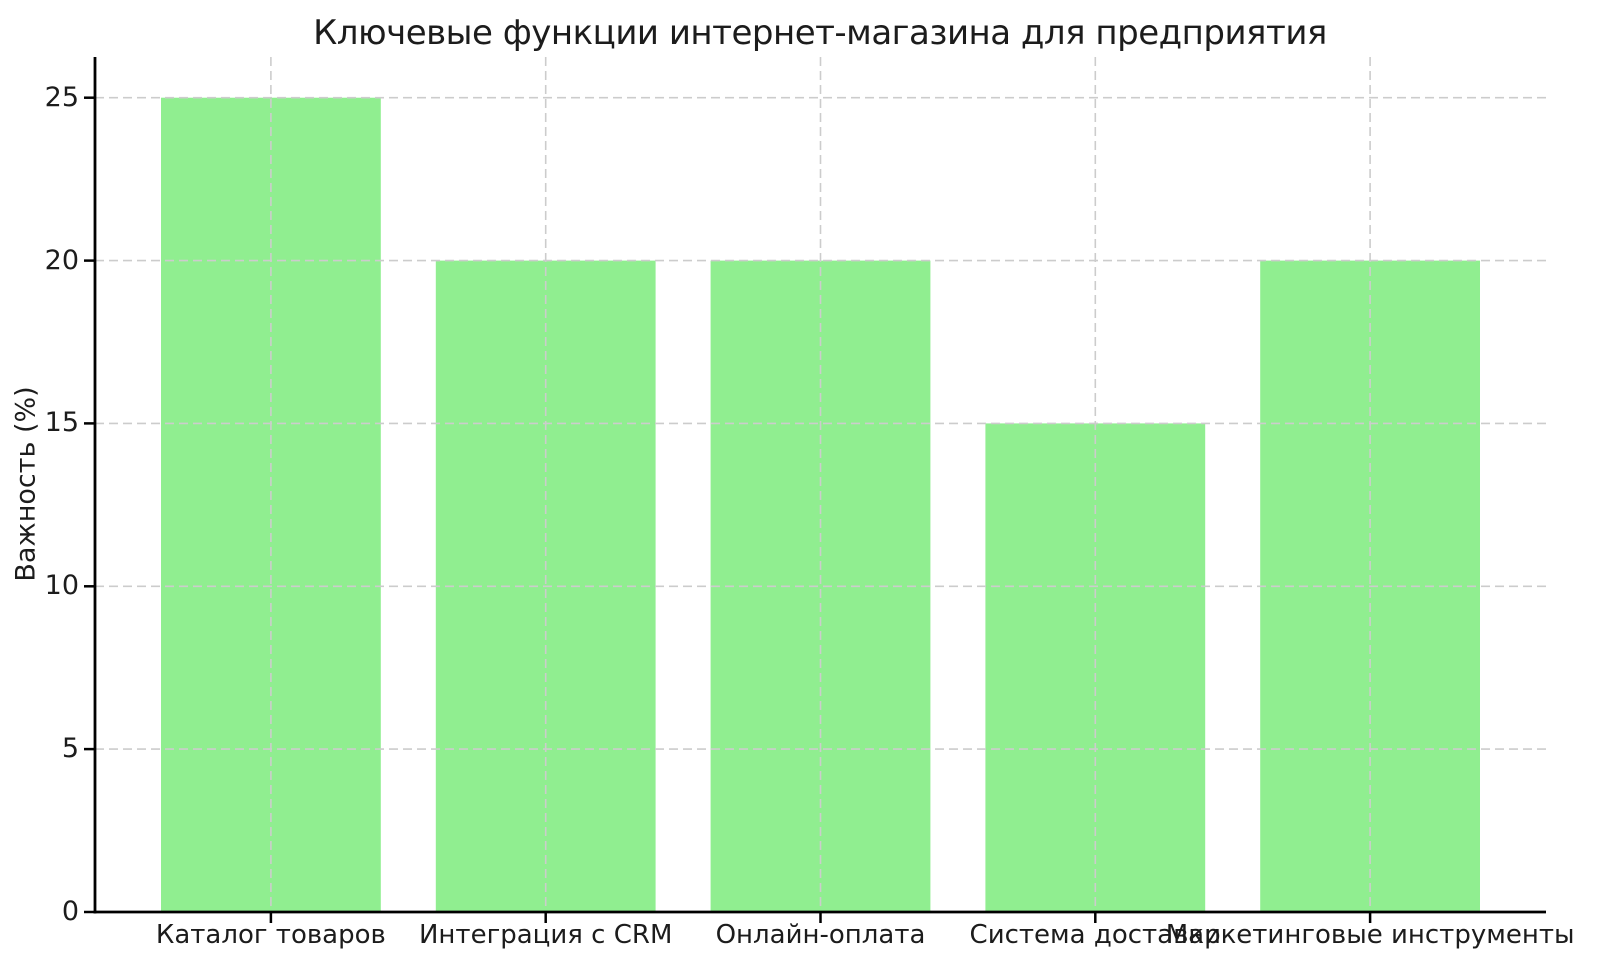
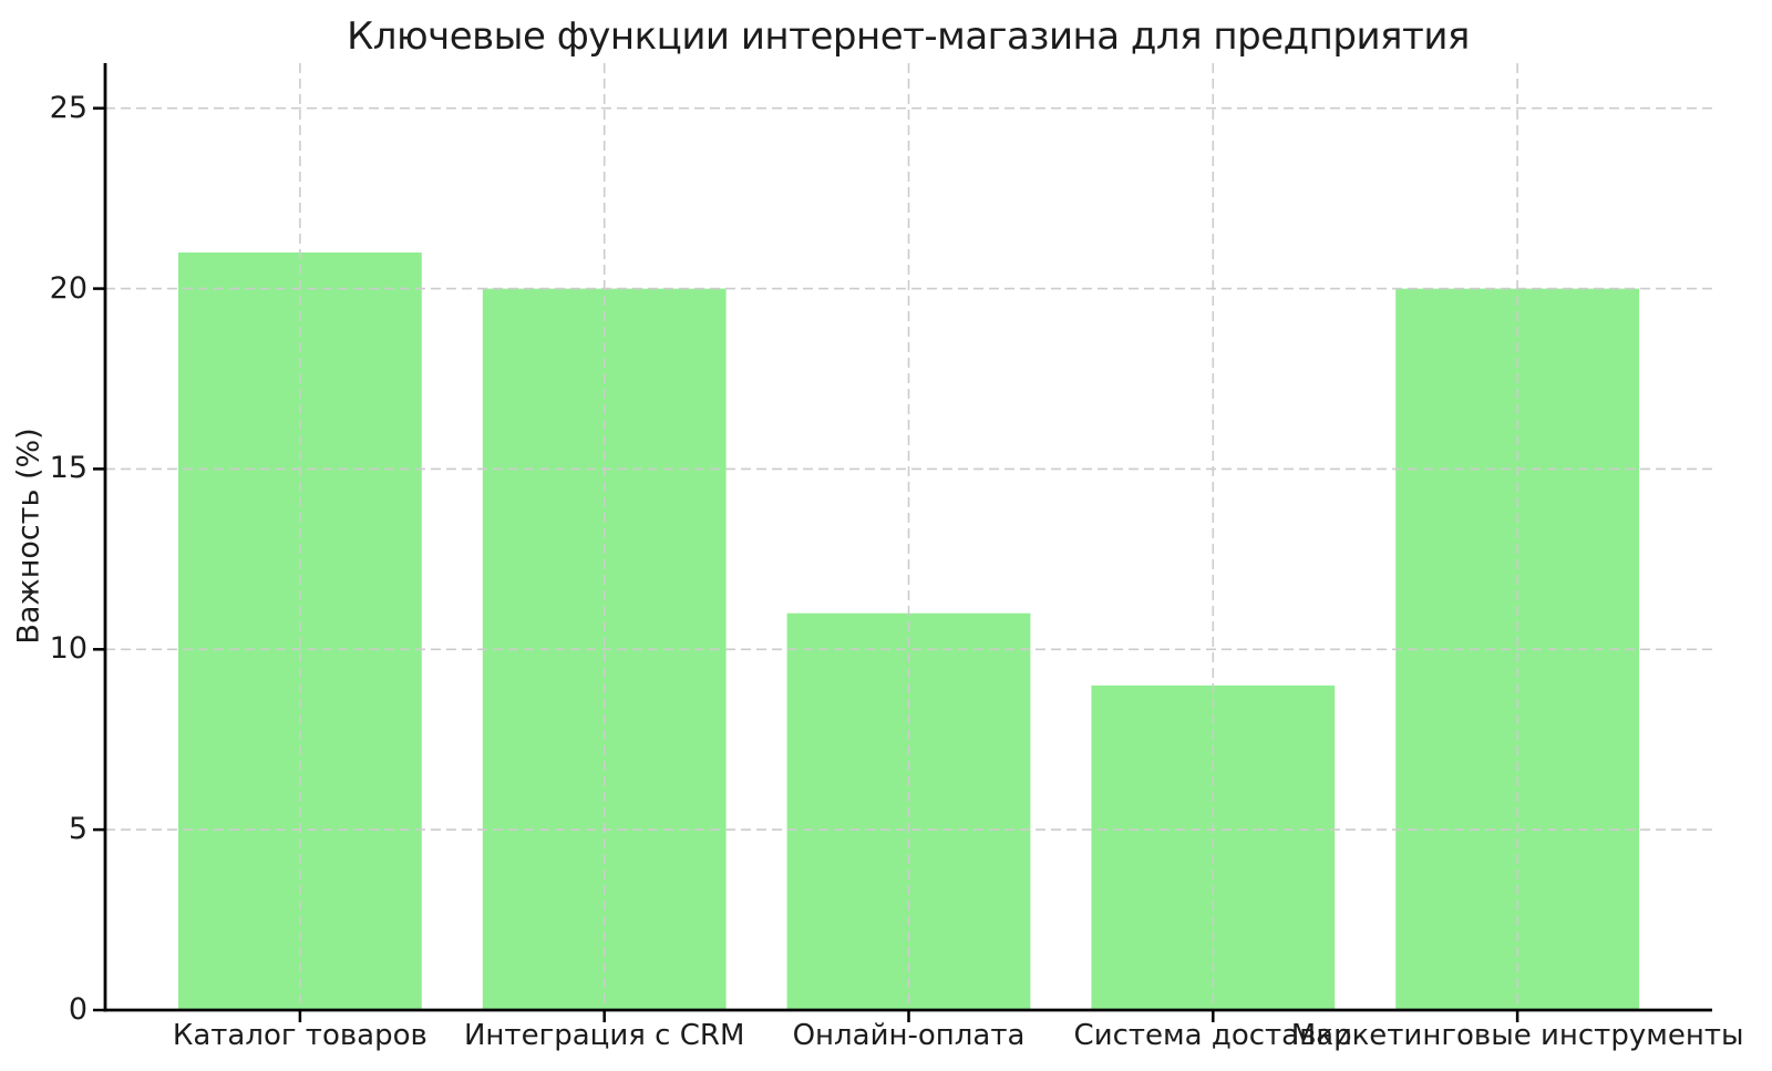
Каталог товаров: 25 -> 21
Онлайн-оплата: 20 -> 11
Система доставки: 15 -> 9
